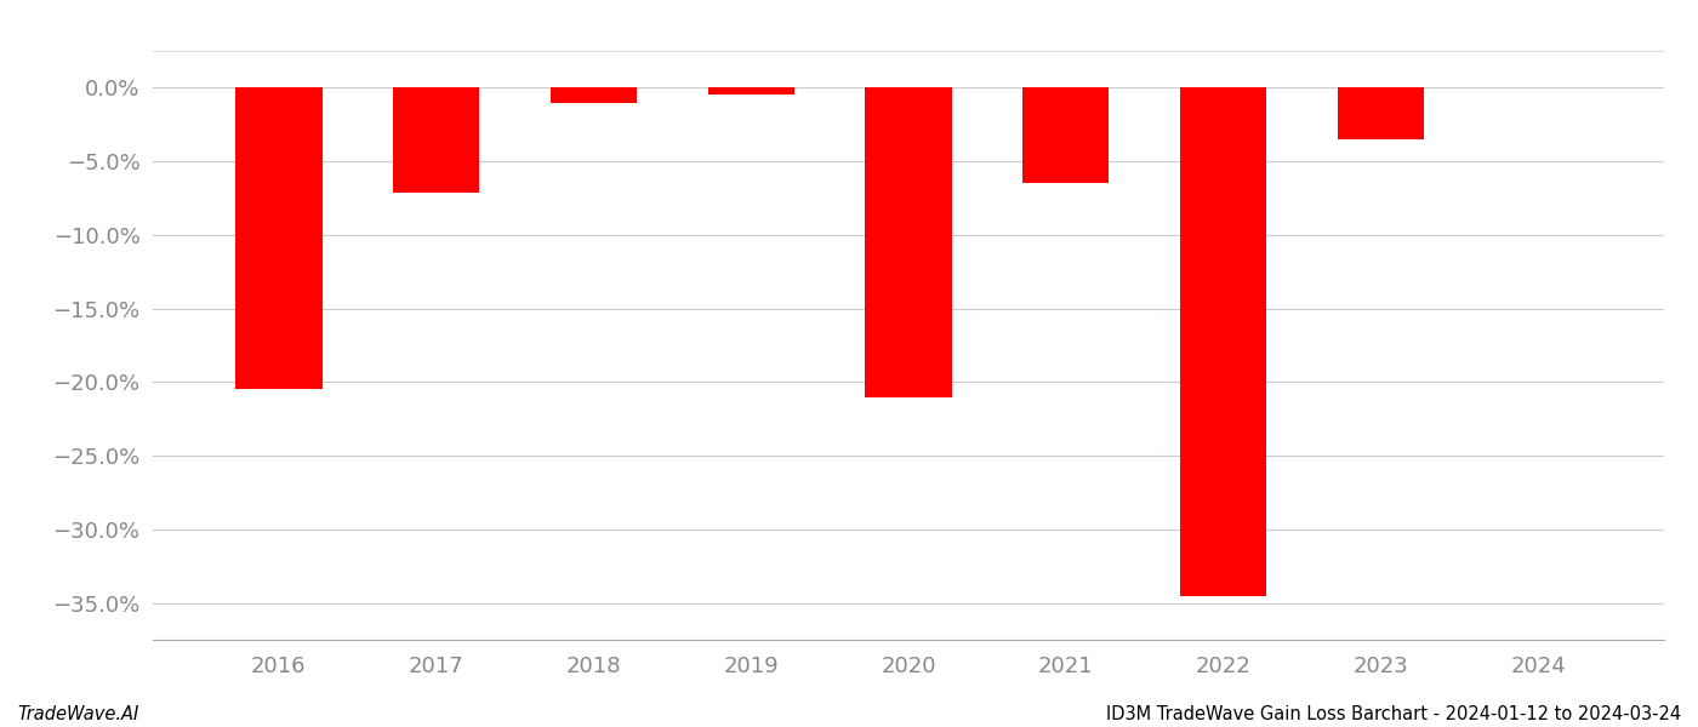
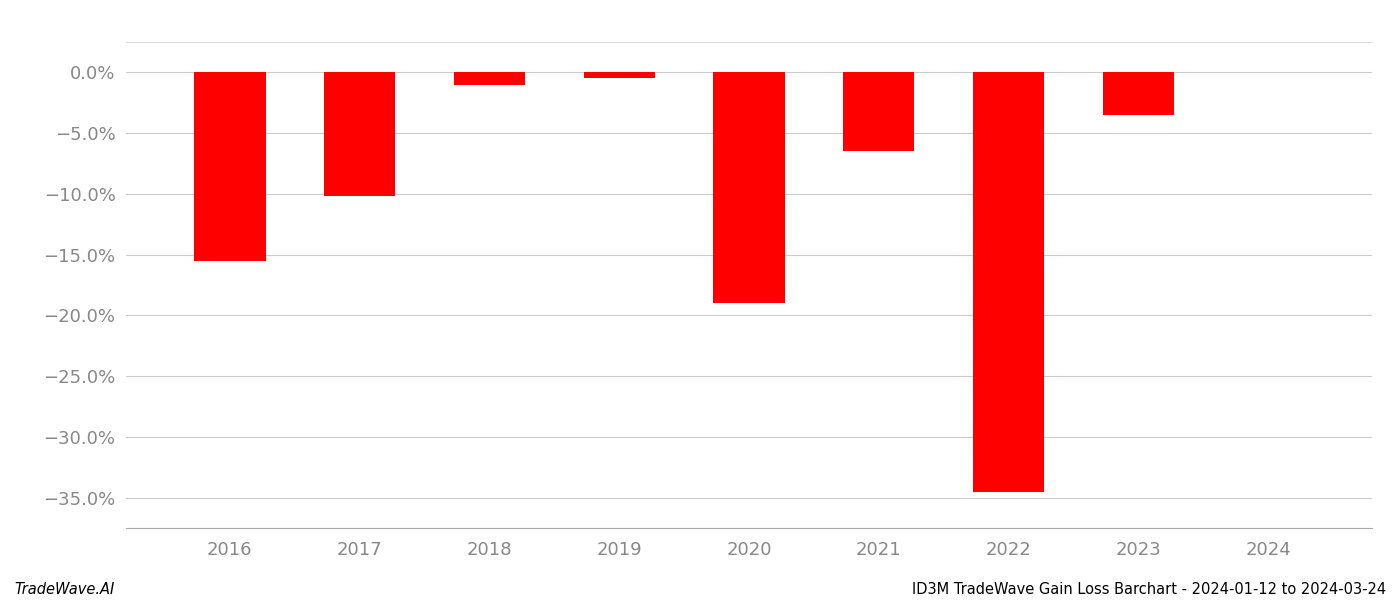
2016: -20.5% -> -15.5%
2017: -7.1% -> -10.2%
2020: -21.0% -> -19.0%
